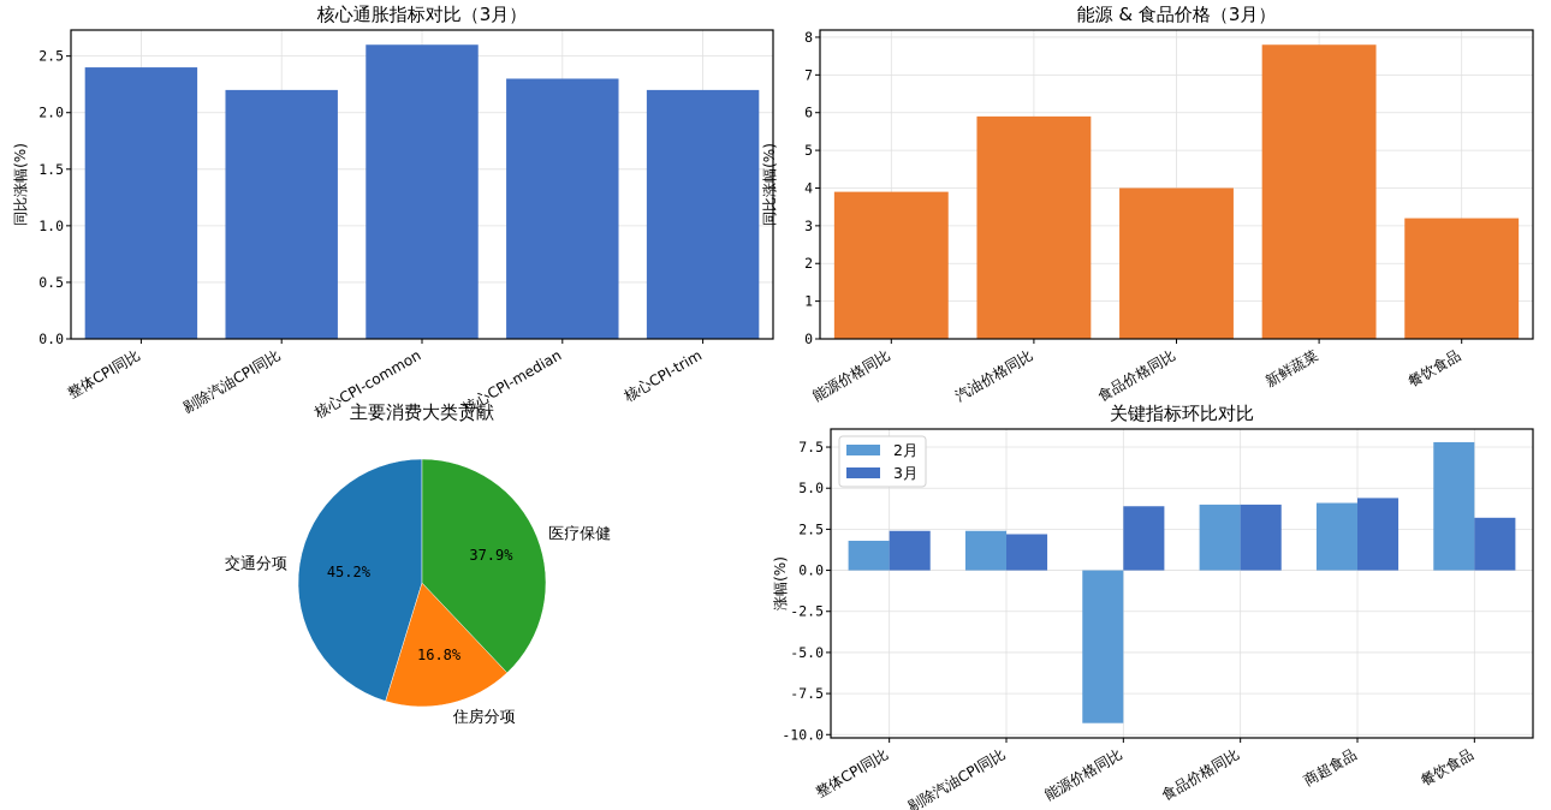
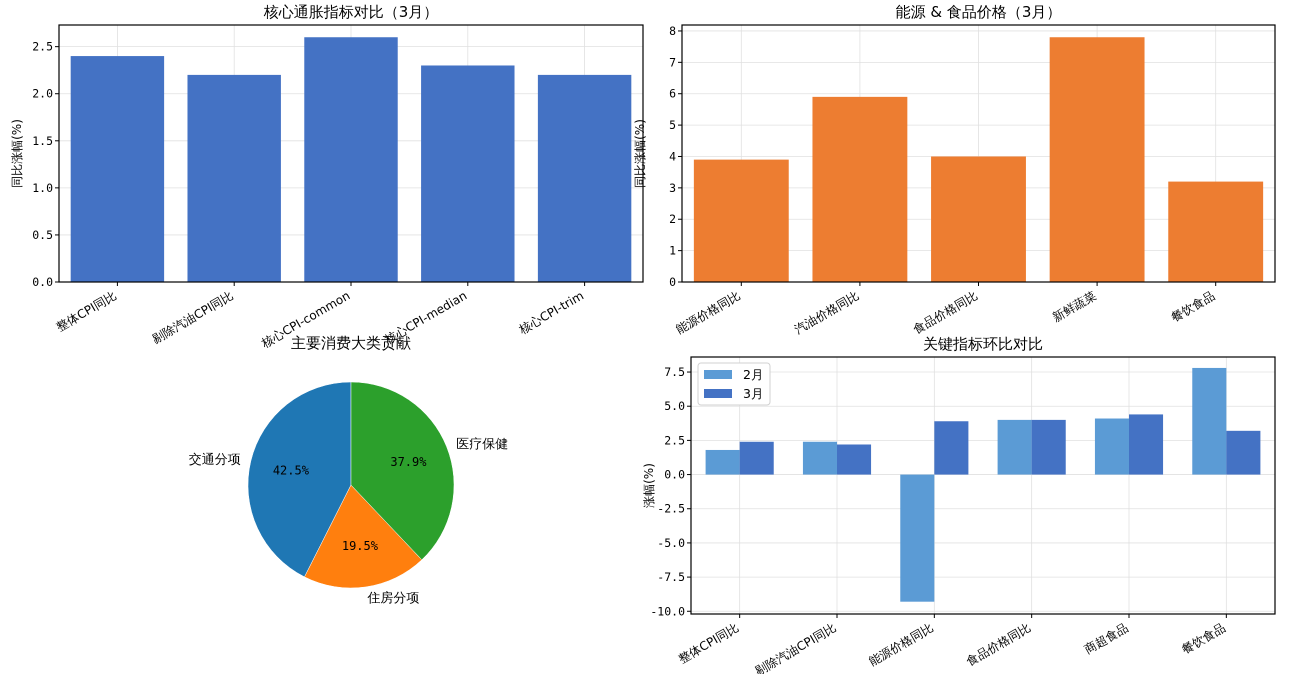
主要消费大类贡献/交通分项: 45.2% -> 42.5%
主要消费大类贡献/住房分项: 16.8% -> 19.5%
